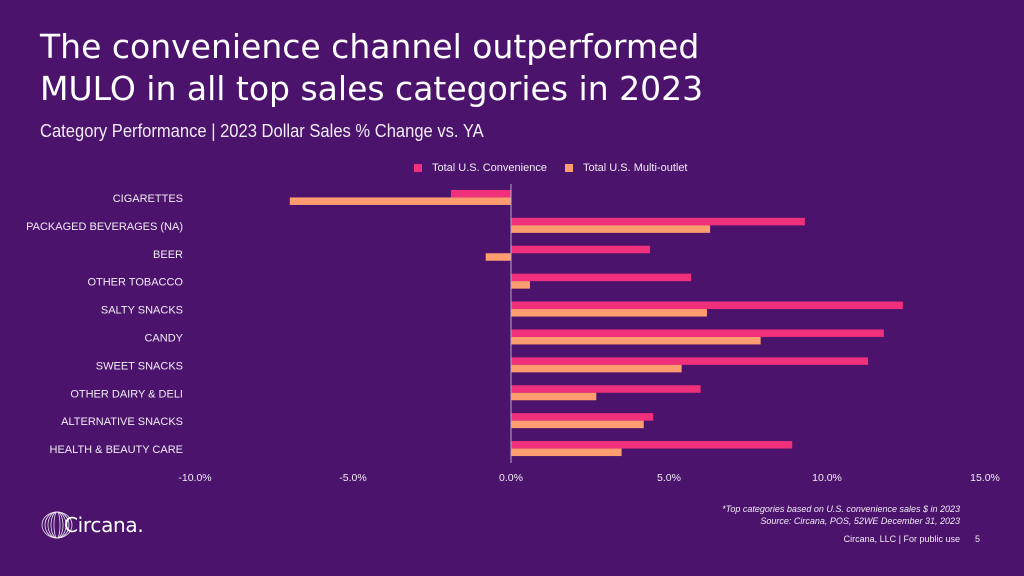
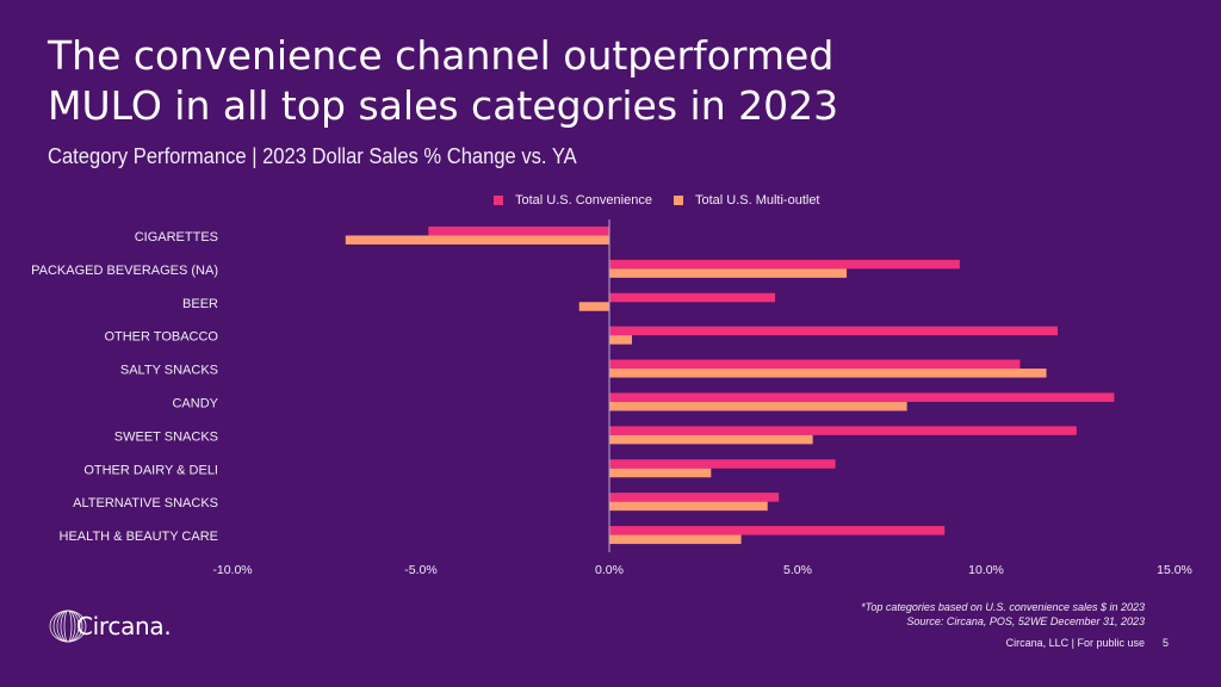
Total U.S. Convenience/CIGARETTES: -1.9% -> -4.8%
Total U.S. Convenience/OTHER TOBACCO: 5.7% -> 11.9%
Total U.S. Convenience/SALTY SNACKS: 12.4% -> 10.9%
Total U.S. Multi-outlet/SALTY SNACKS: 6.2% -> 11.6%
Total U.S. Convenience/CANDY: 11.8% -> 13.4%
Total U.S. Convenience/SWEET SNACKS: 11.3% -> 12.4%
